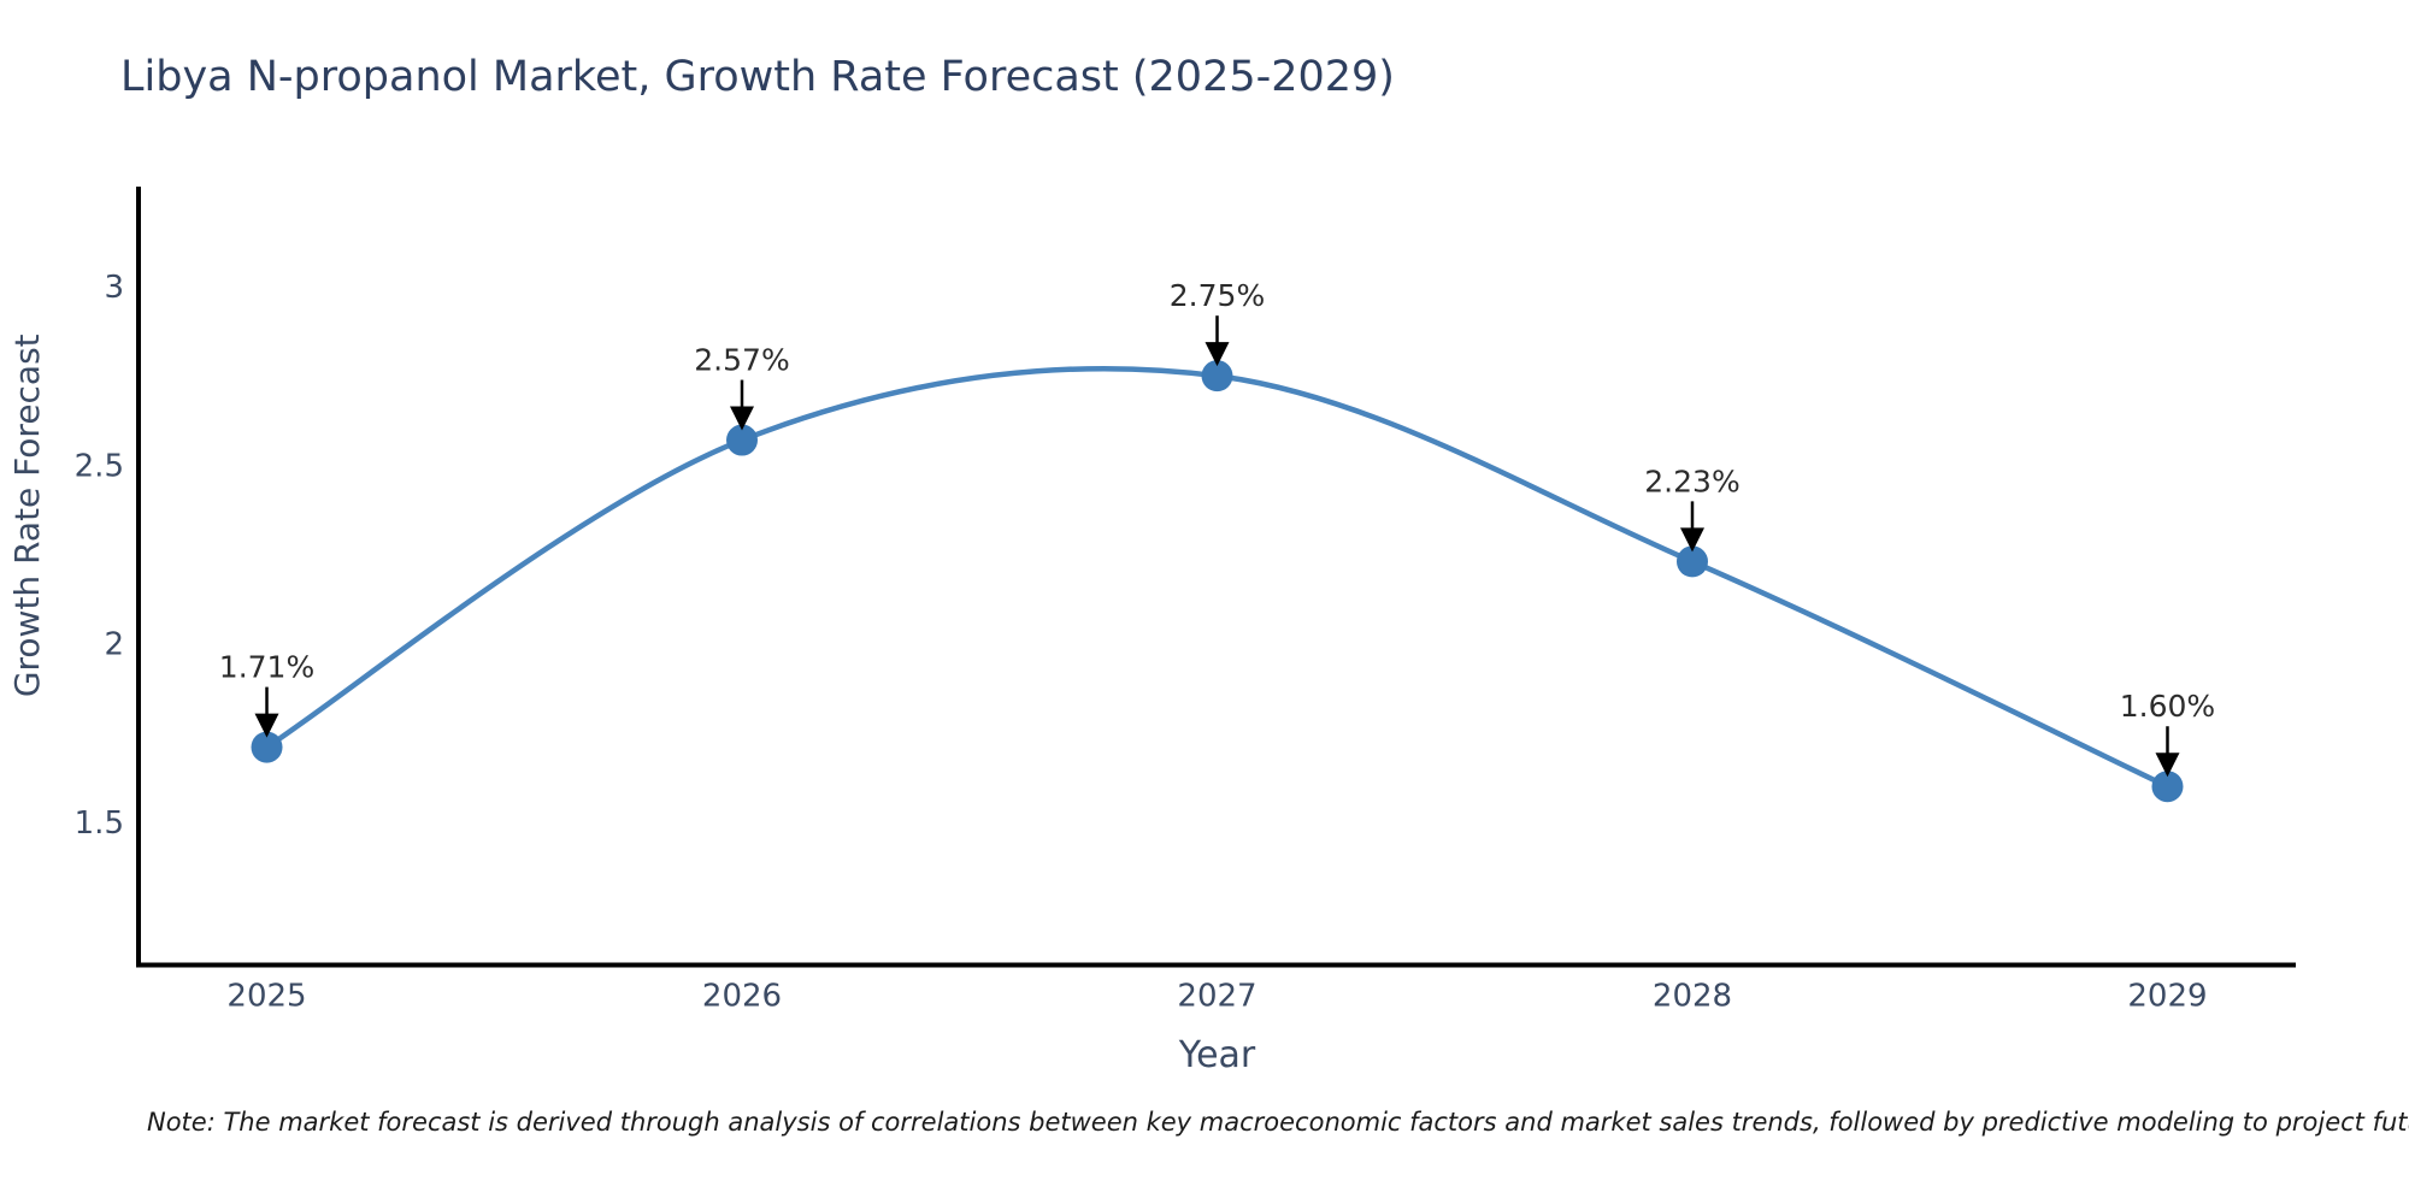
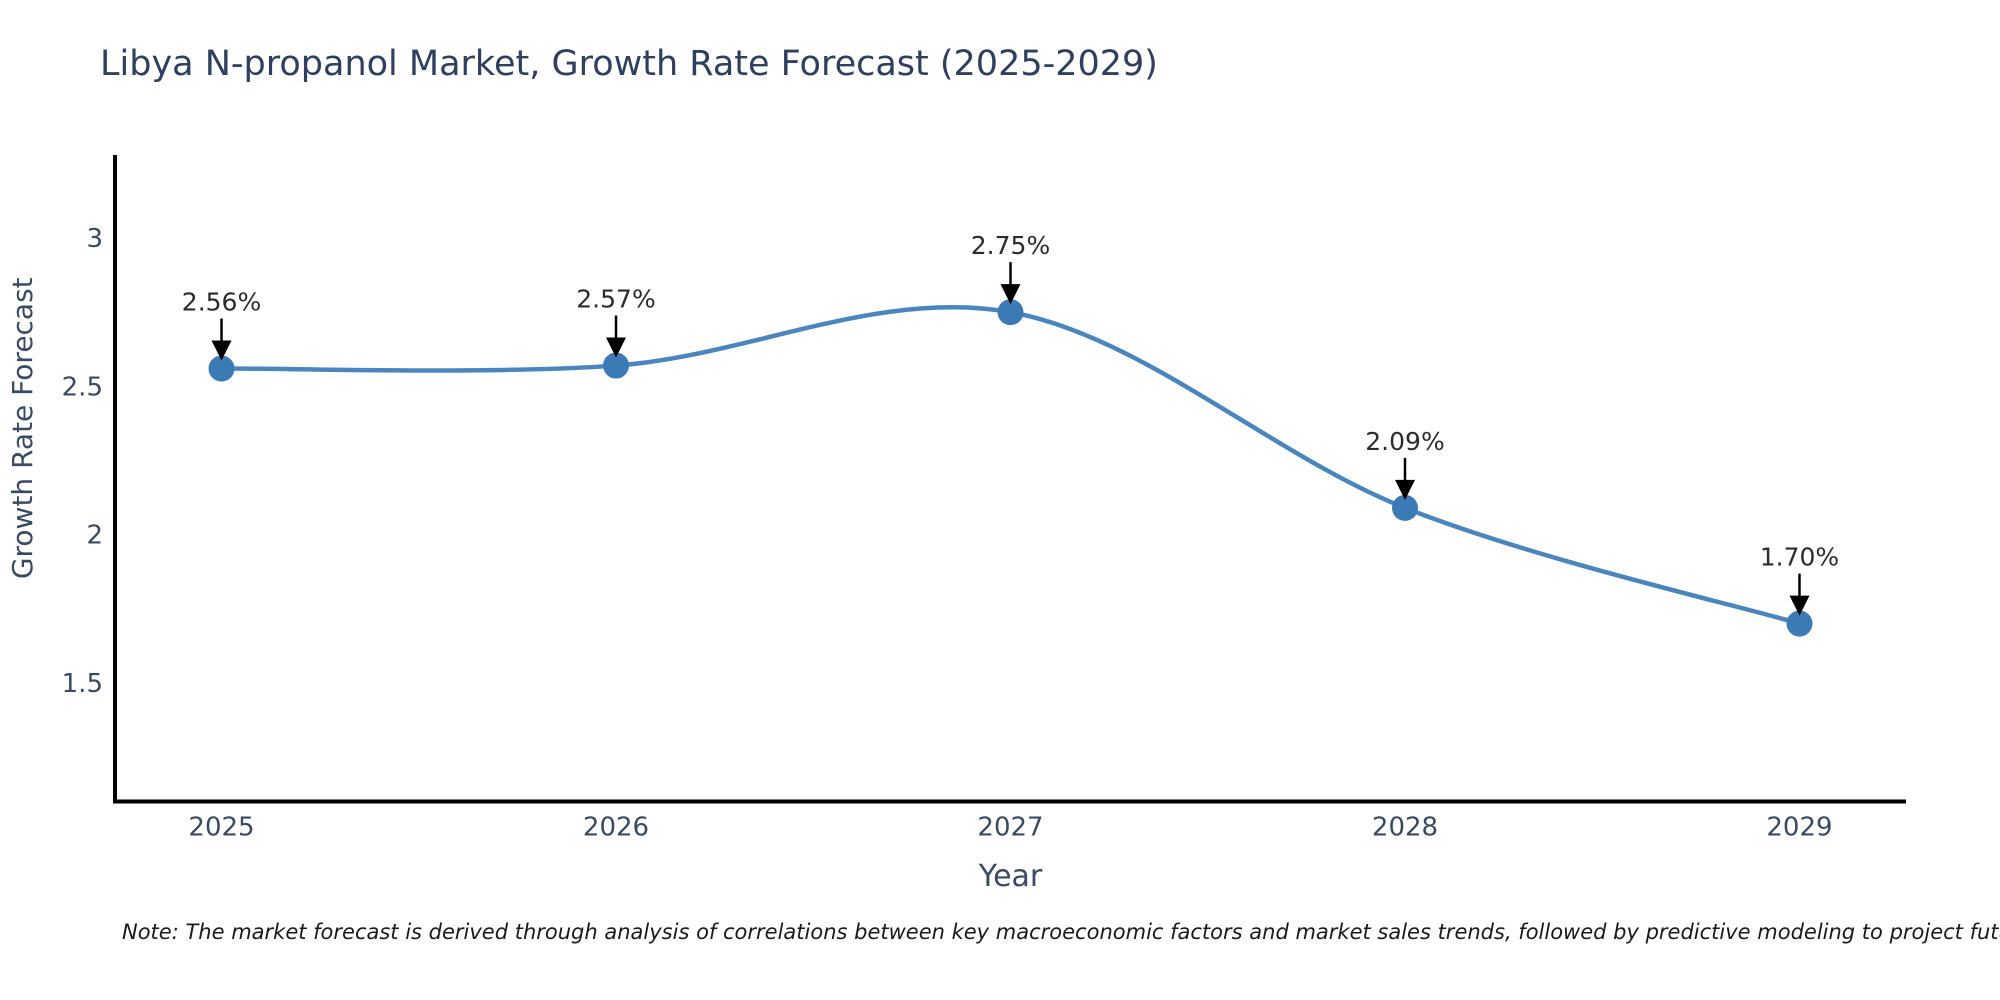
2025: 1.71% -> 2.56%
2028: 2.23% -> 2.09%
2029: 1.60% -> 1.70%
